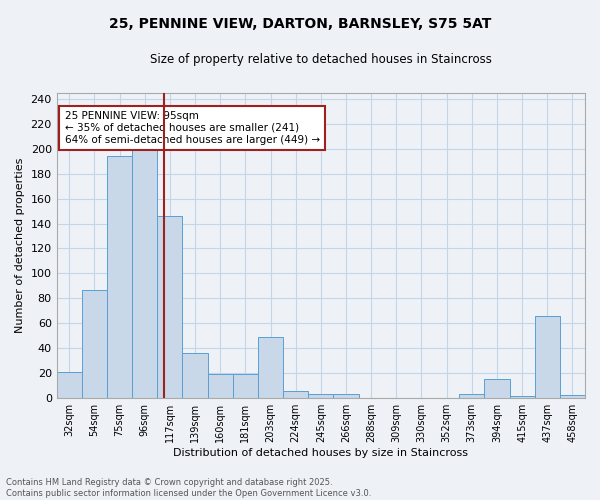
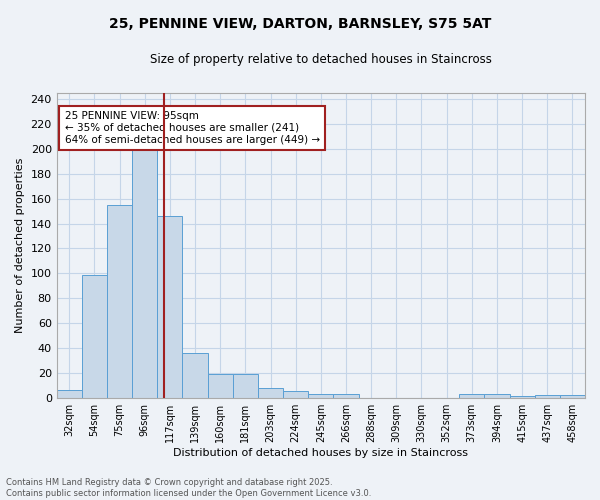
32sqm: 21 -> 6
54sqm: 87 -> 99
75sqm: 194 -> 155
203sqm: 49 -> 8
394sqm: 15 -> 3
437sqm: 66 -> 2
